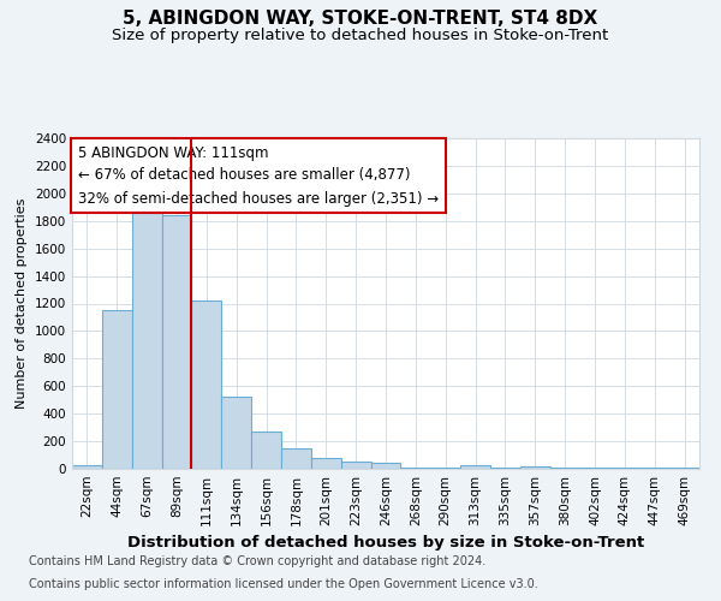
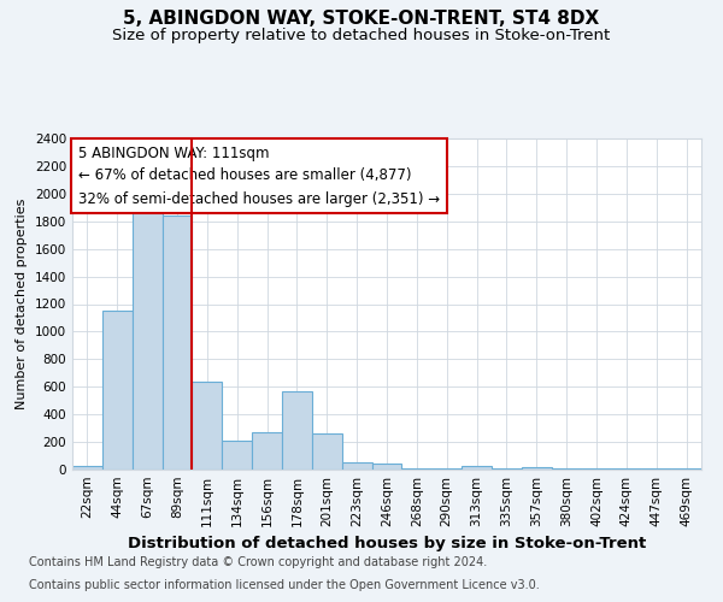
111sqm: 1220 -> 640
134sqm: 520 -> 210
178sqm: 150 -> 570
201sqm: 80 -> 260
